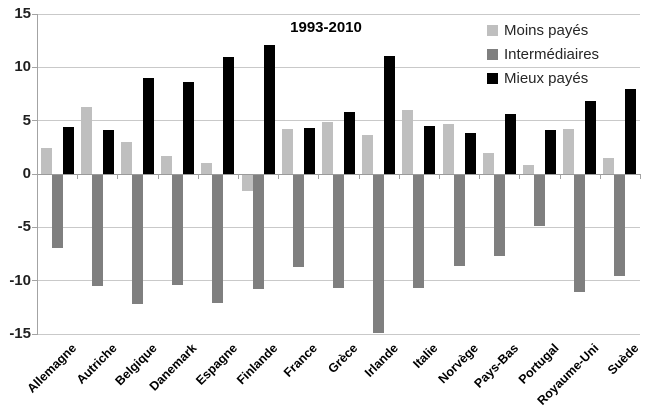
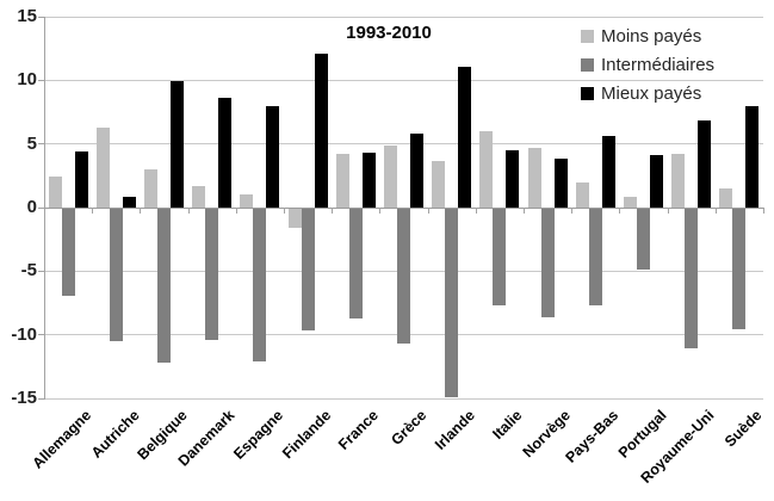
Mieux payés/Autriche: 4.1 -> 0.8
Mieux payés/Belgique: 9.0 -> 9.9
Mieux payés/Espagne: 11.0 -> 8.0
Intermédiaires/Finlande: -10.7 -> -9.6
Intermédiaires/Italie: -10.6 -> -7.6
